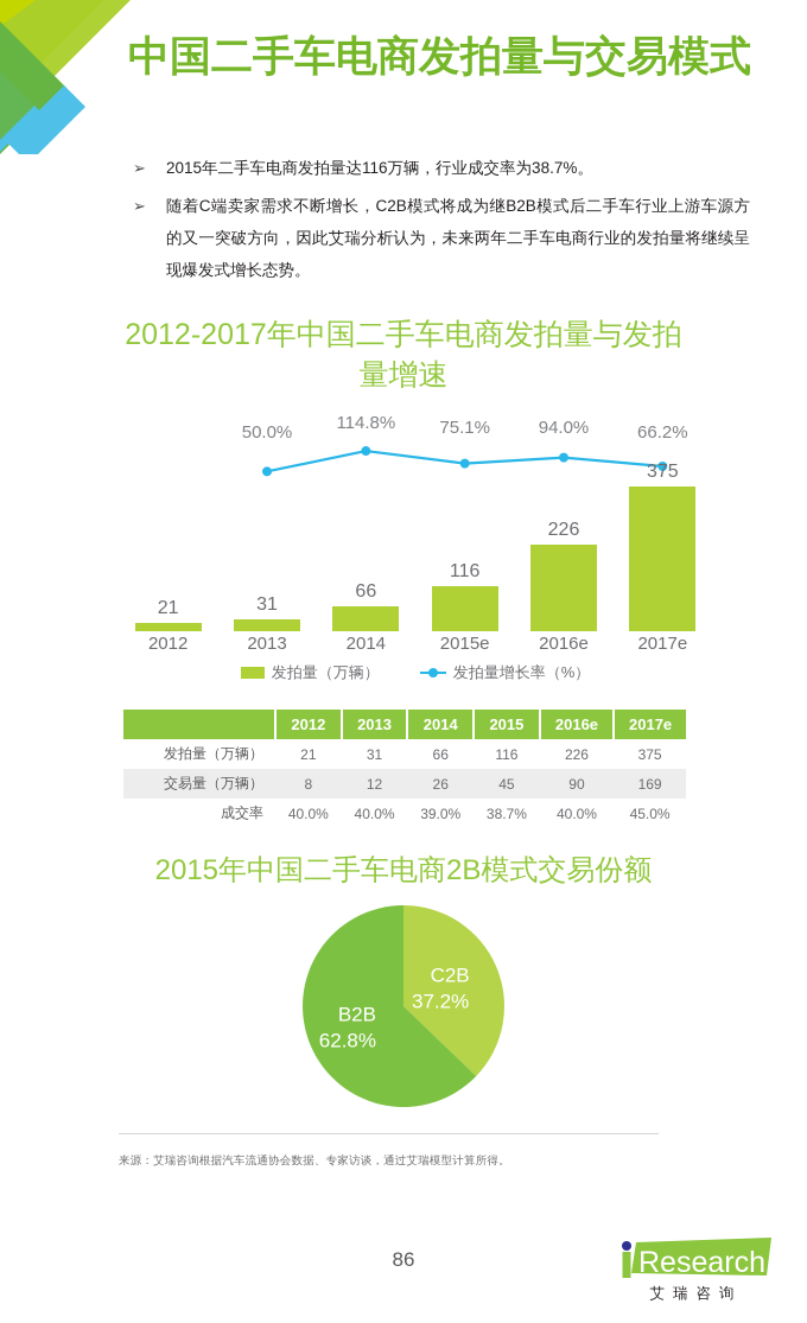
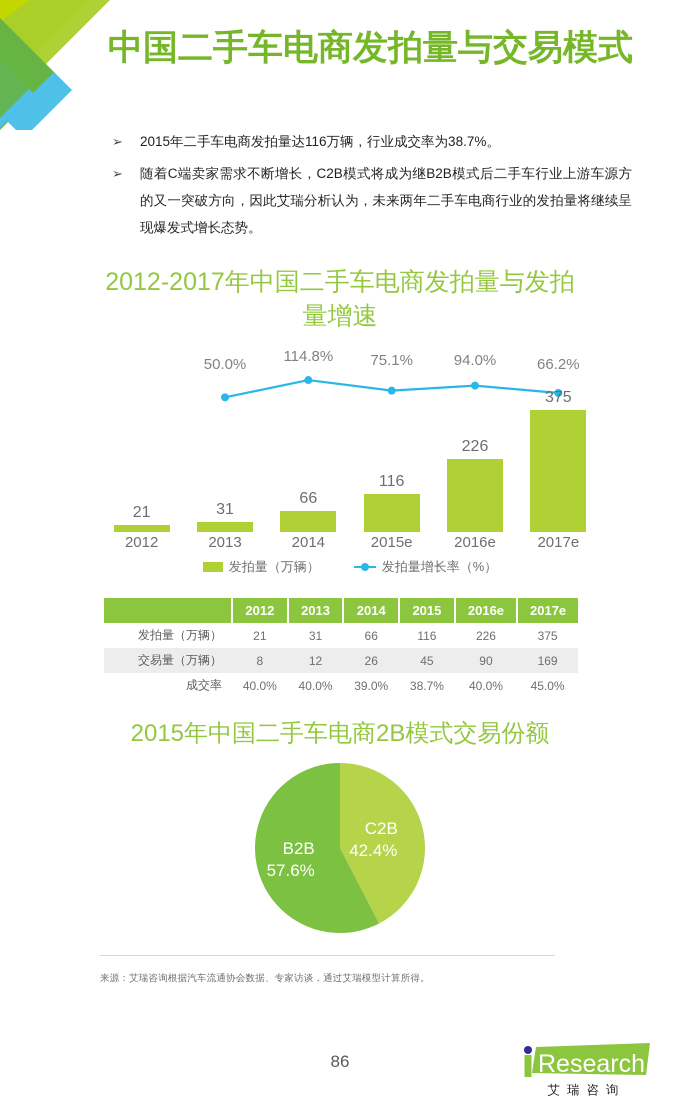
2015年中国二手车电商2B模式交易份额/C2B: 37.2% -> 42.4%
2015年中国二手车电商2B模式交易份额/B2B: 62.8% -> 57.6%
